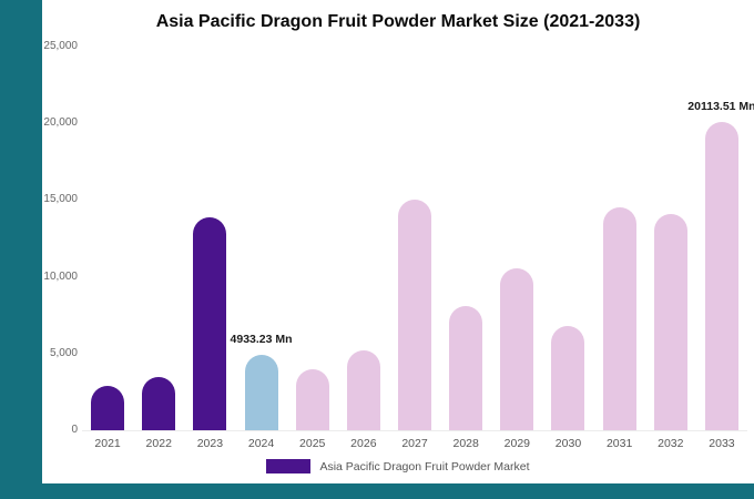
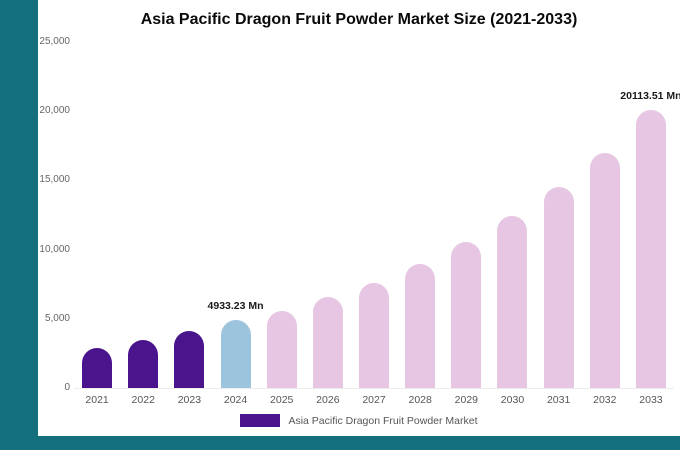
2023: 13900 -> 4200
2025: 4000 -> 5600
2026: 5200 -> 6600
2027: 15000 -> 7600
2028: 8100 -> 9000
2030: 6800 -> 12400
2032: 14100 -> 17000
